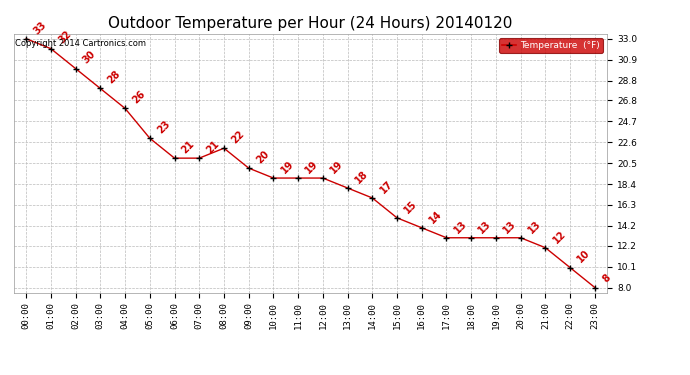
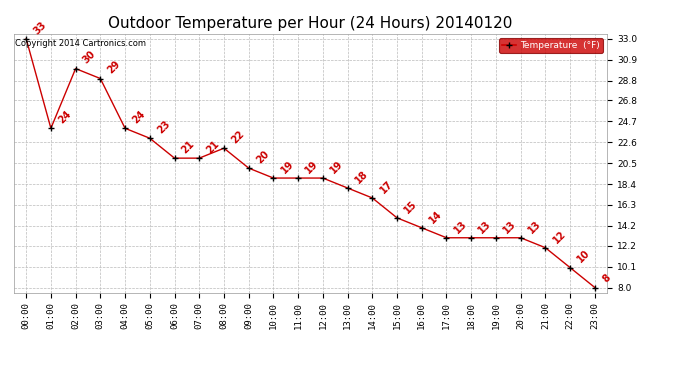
01:00: 32 -> 24
03:00: 28 -> 29
04:00: 26 -> 24
